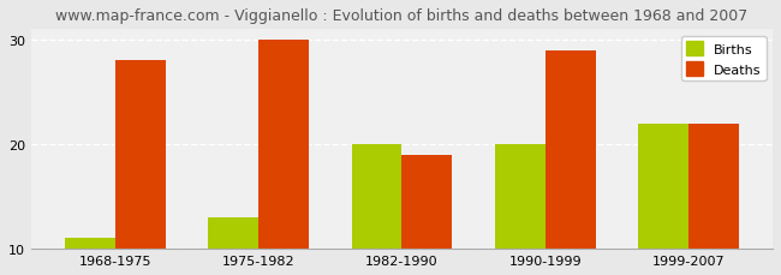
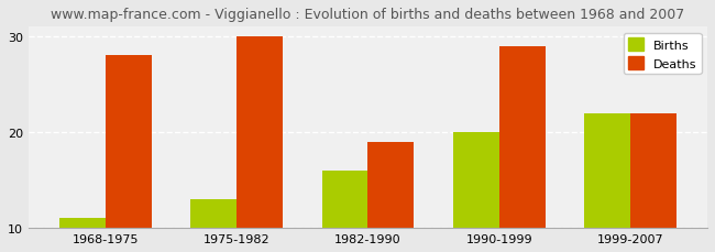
Births/1982-1990: 20 -> 16
